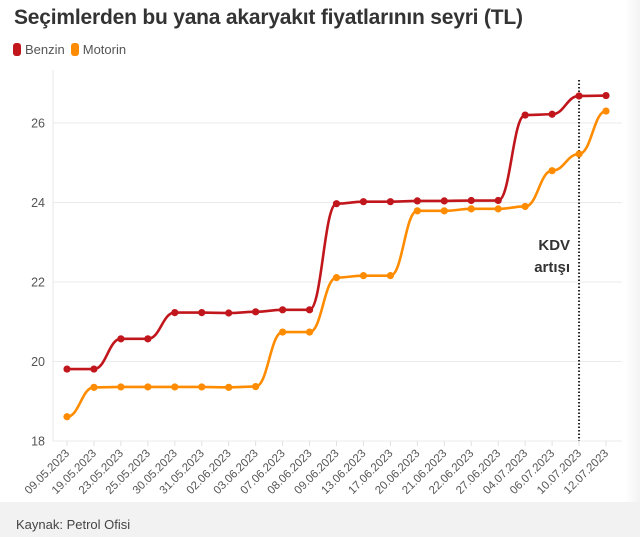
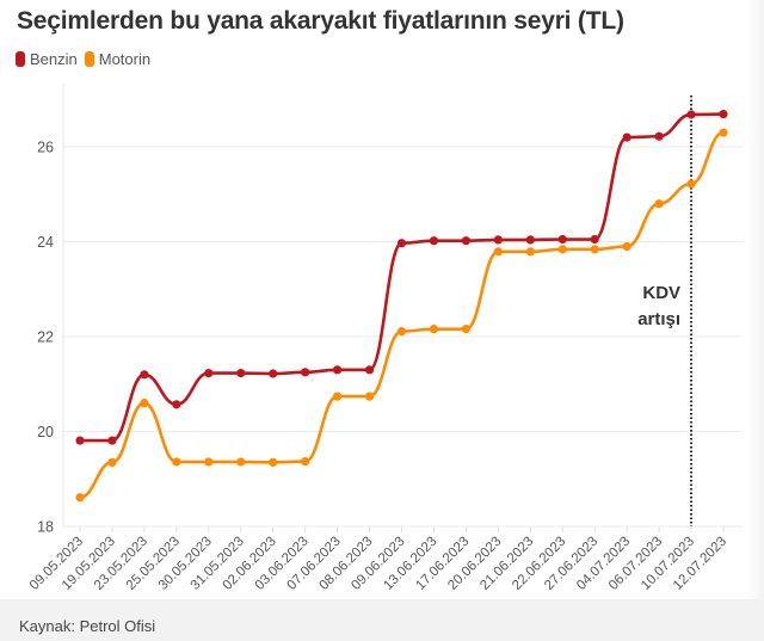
Benzin/23.05.2023: 20.6 -> 21.2
Motorin/23.05.2023: 19.4 -> 20.6
